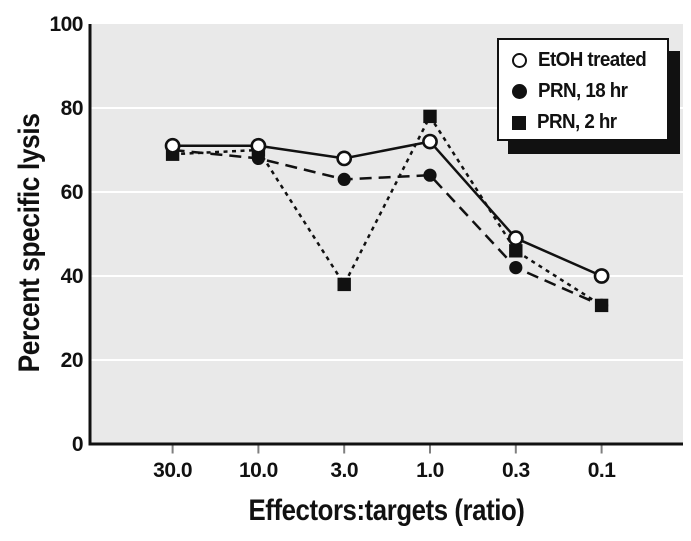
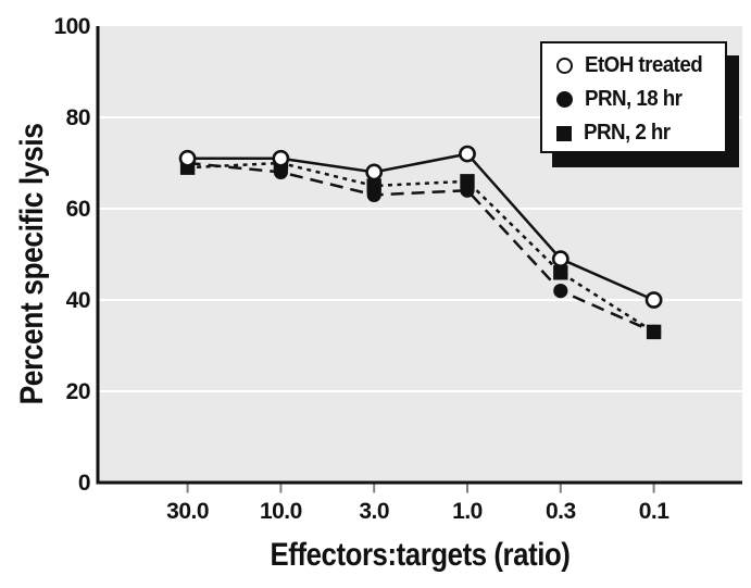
PRN, 2 hr/3.0: 38 -> 65
PRN, 2 hr/1.0: 78 -> 66
